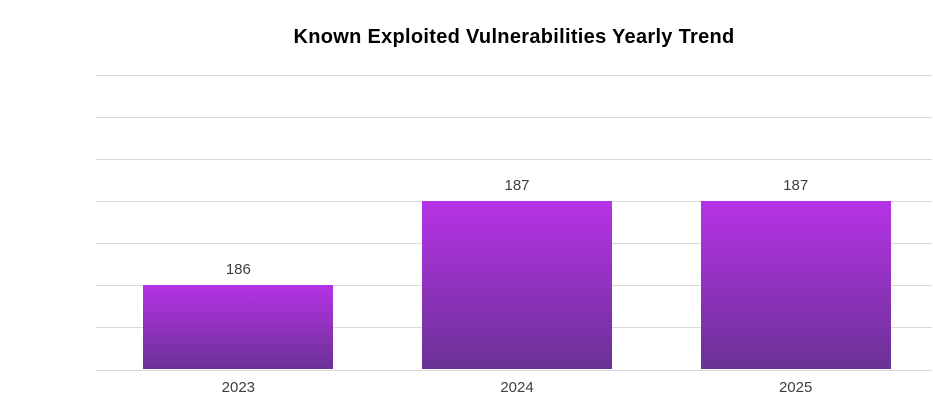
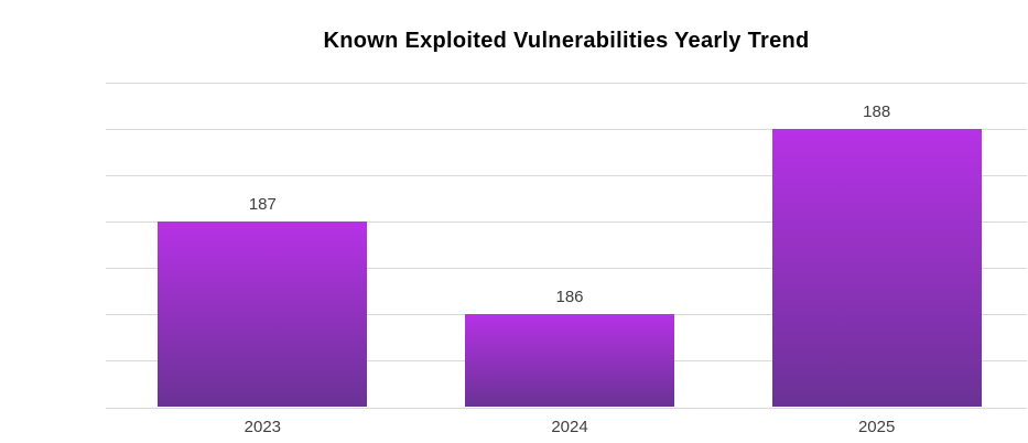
2023: 186 -> 187
2024: 187 -> 186
2025: 187 -> 188
